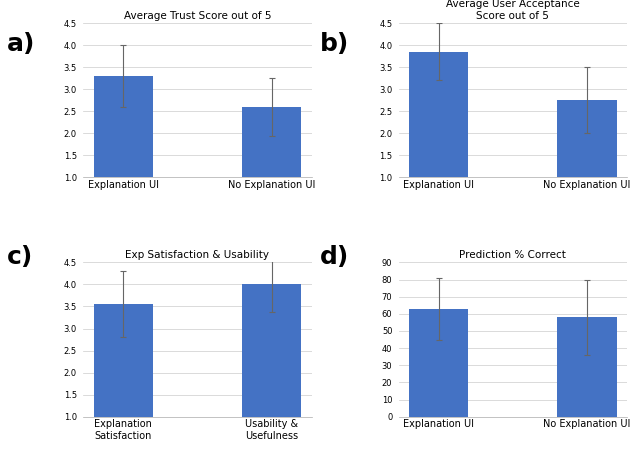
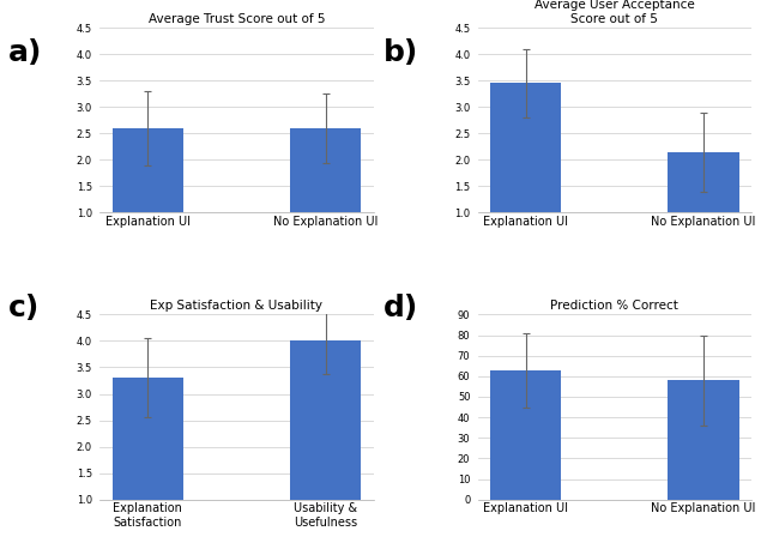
Average Trust Score out of 5/Explanation UI: 3.3 -> 2.6
Average User Acceptance Score out of 5/Explanation UI: 3.85 -> 3.45
Average User Acceptance Score out of 5/No Explanation UI: 2.75 -> 2.15
Exp Satisfaction & Usability/Explanation Satisfaction: 3.55 -> 3.30
